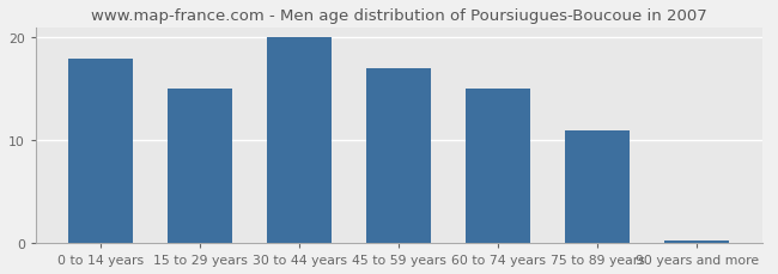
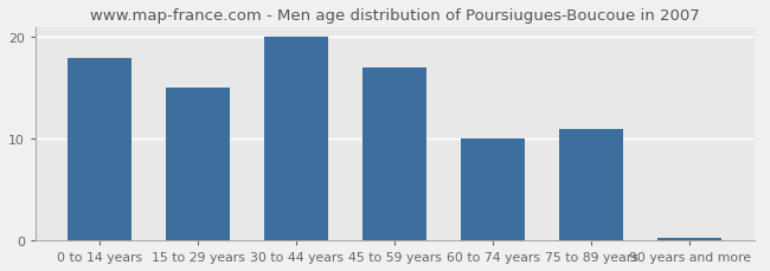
60 to 74 years: 15.0 -> 10.0
